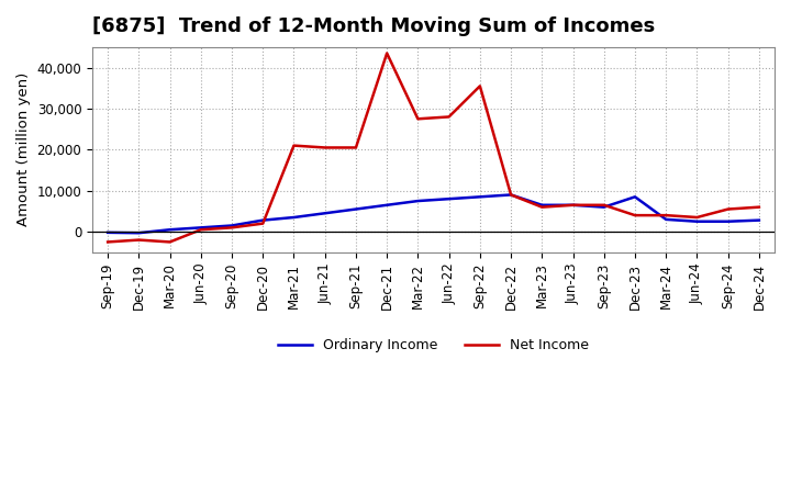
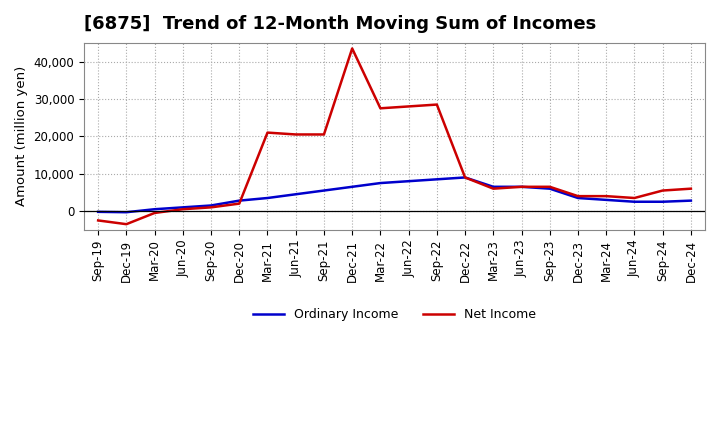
Net Income/Dec-19: -2,000 -> -3,500
Net Income/Mar-20: -2,500 -> -500
Net Income/Sep-22: 35,500 -> 28,500
Ordinary Income/Dec-23: 8,500 -> 3,500
